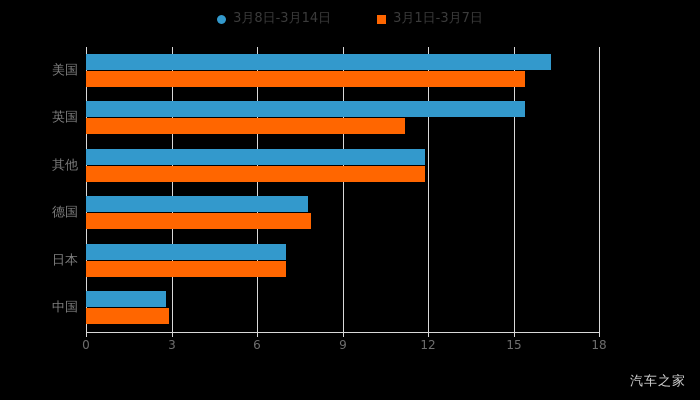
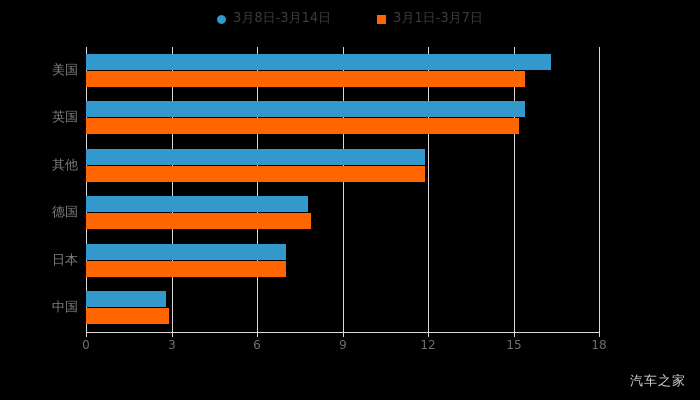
3月1日-3月7日/英国: 11.2 -> 15.2
